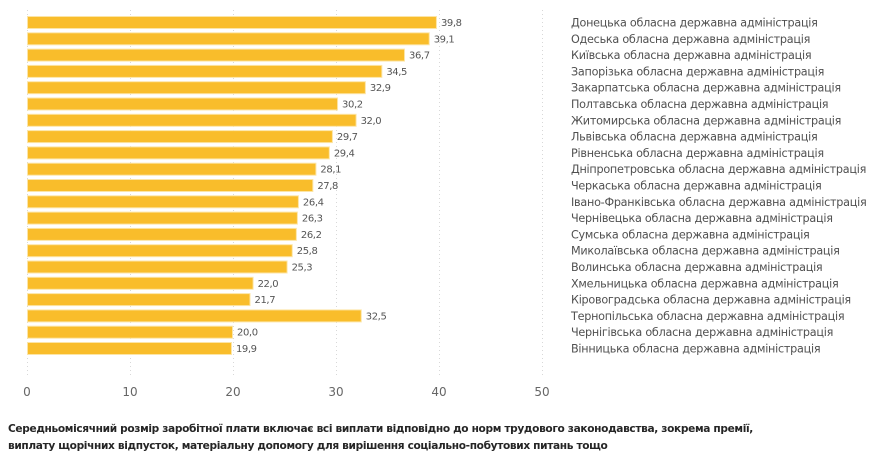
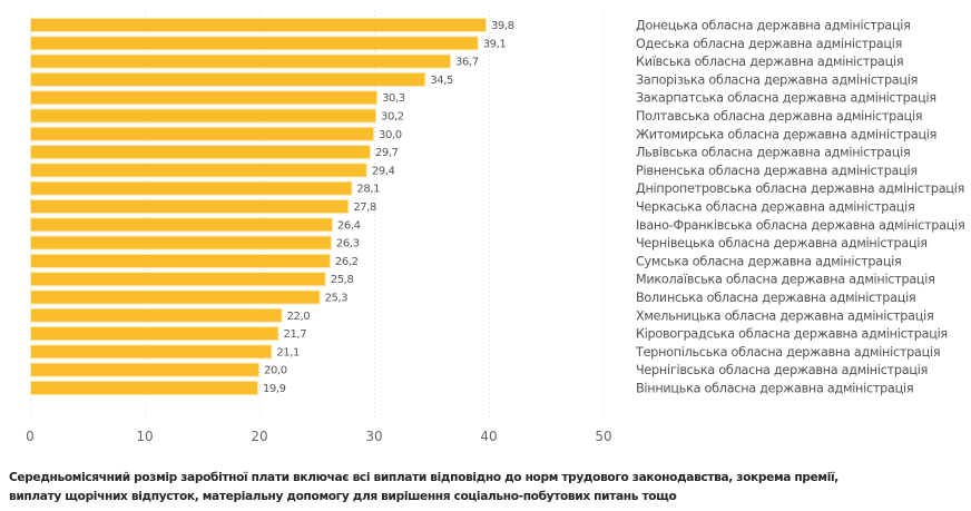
Закарпатська обласна державна адміністрація: 32,9 -> 30,3
Житомирська обласна державна адміністрація: 32,0 -> 30,0
Тернопільська обласна державна адміністрація: 32,5 -> 21,1
